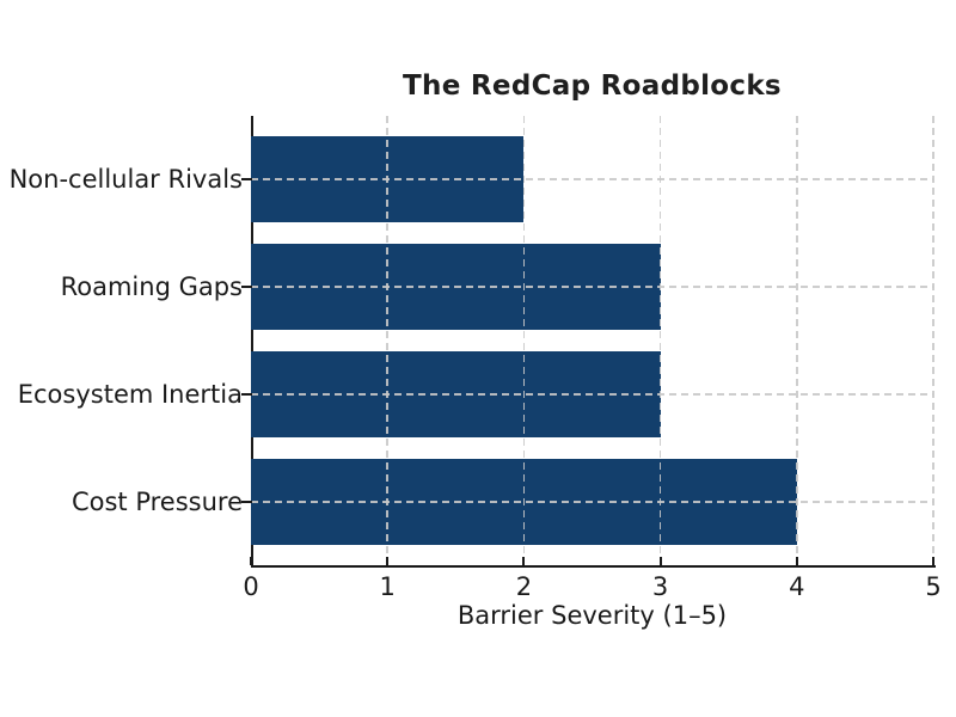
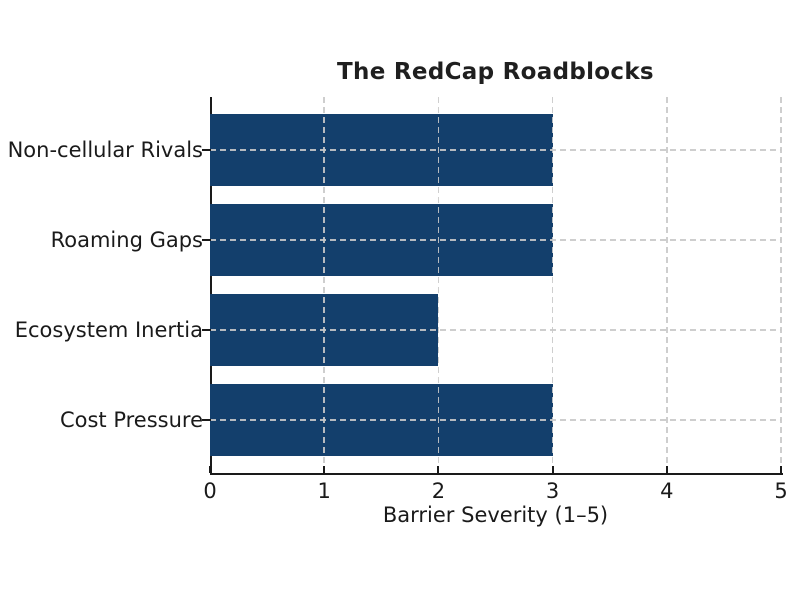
Non-cellular Rivals: 2 -> 3
Ecosystem Inertia: 3 -> 2
Cost Pressure: 4 -> 3
